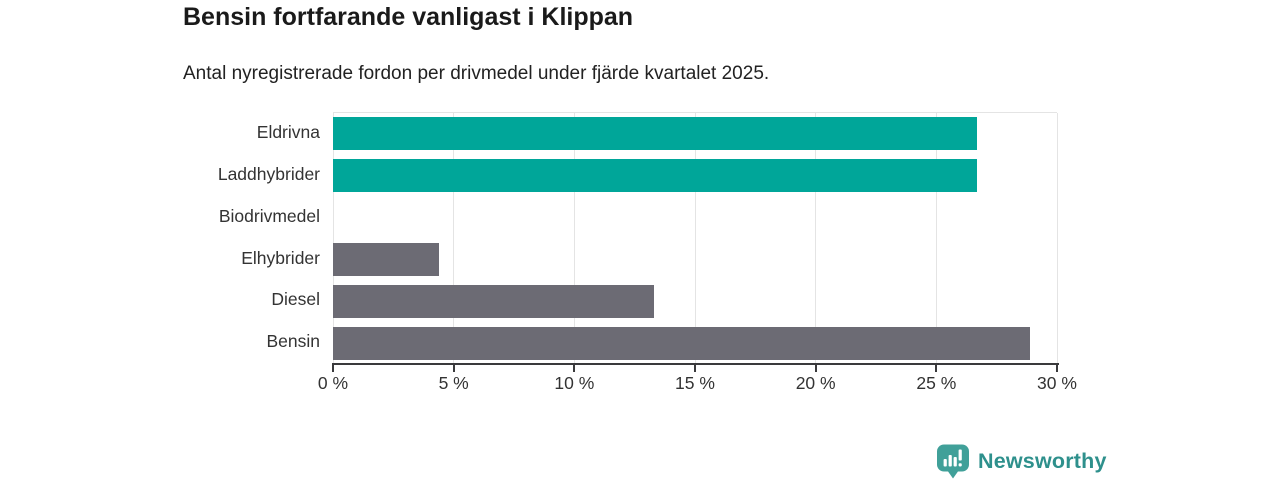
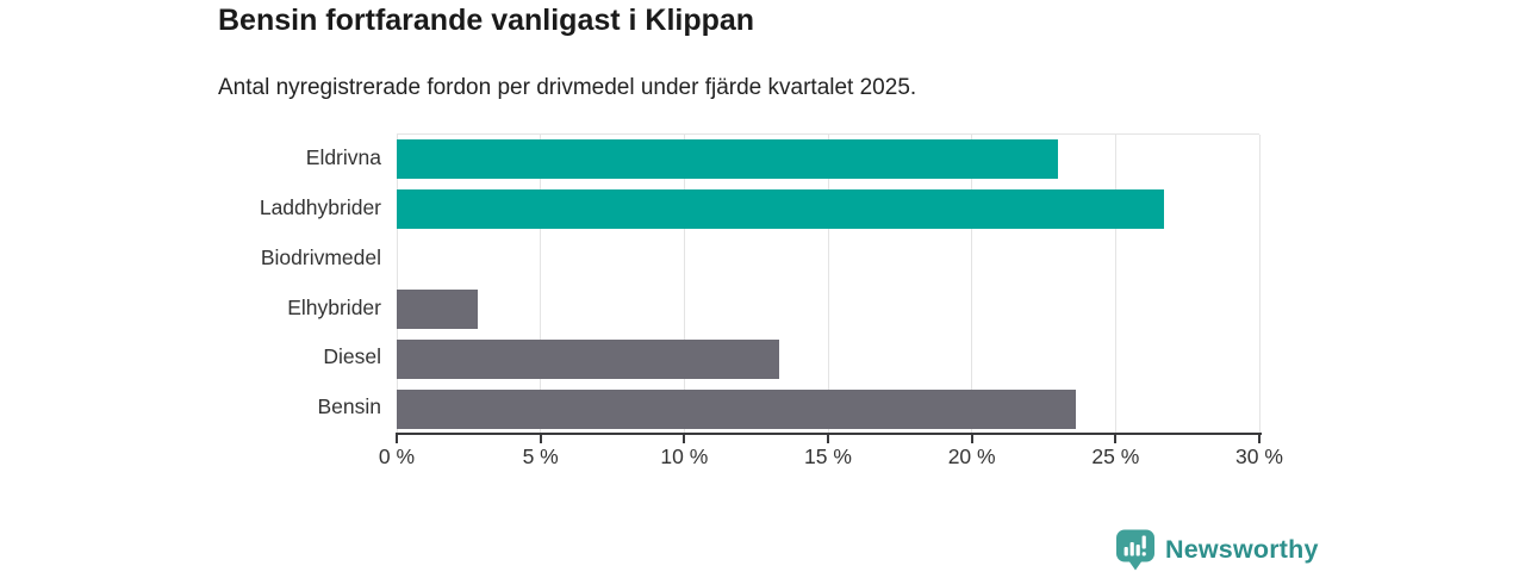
Eldrivna: 26.7% -> 23.0%
Elhybrider: 4.4% -> 2.8%
Bensin: 28.9% -> 23.6%
